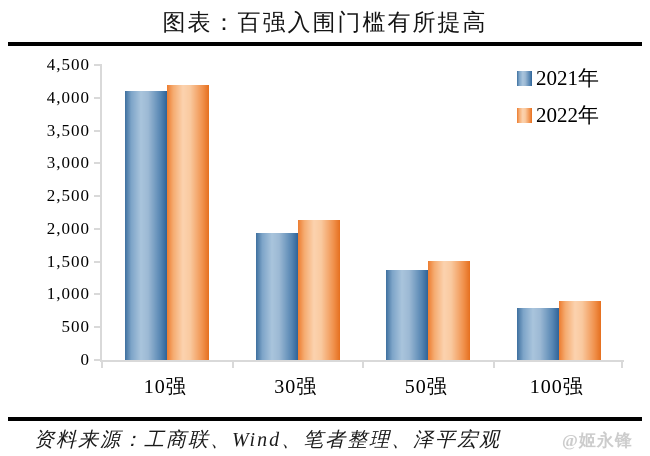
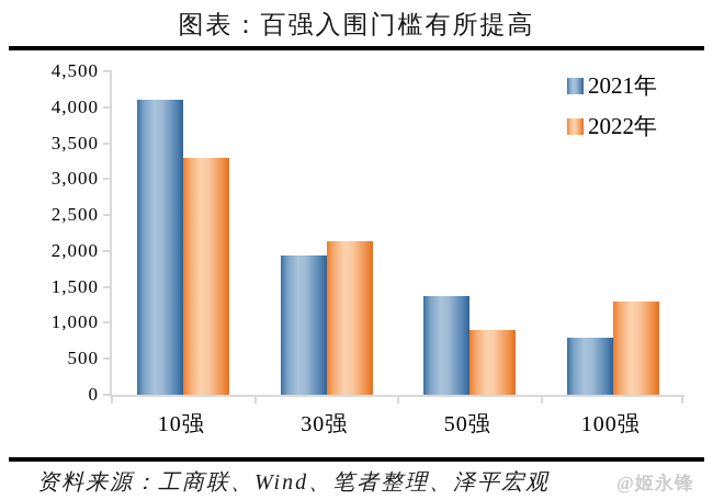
2022年/10强: 4200 -> 3300
2022年/50强: 1500 -> 900
2022年/100强: 900 -> 1300
